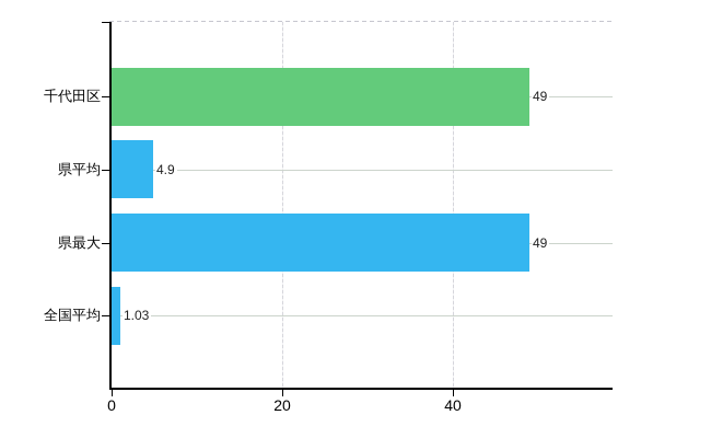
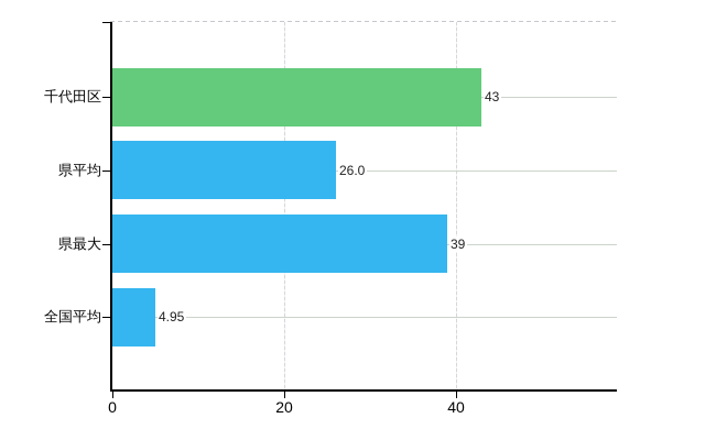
千代田区: 49 -> 43
県平均: 4.9 -> 26.0
県最大: 49 -> 39
全国平均: 1.03 -> 4.95
